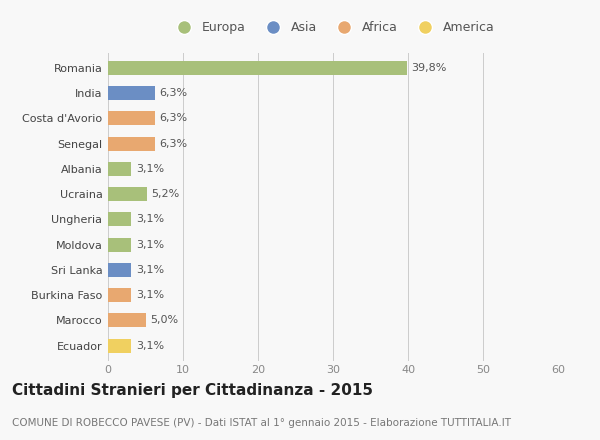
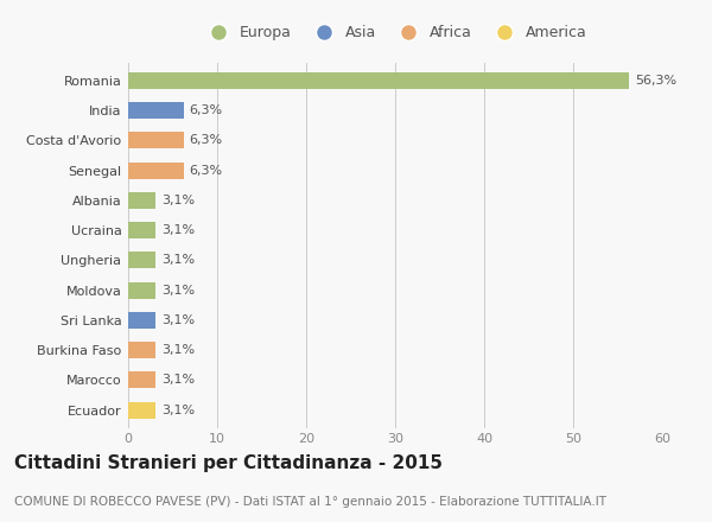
Romania: 39,8% -> 56,3%
Ucraina: 5,2% -> 3,1%
Marocco: 5,0% -> 3,1%
